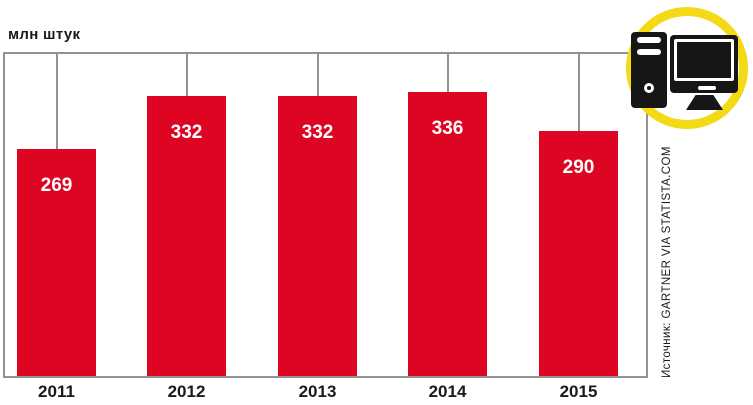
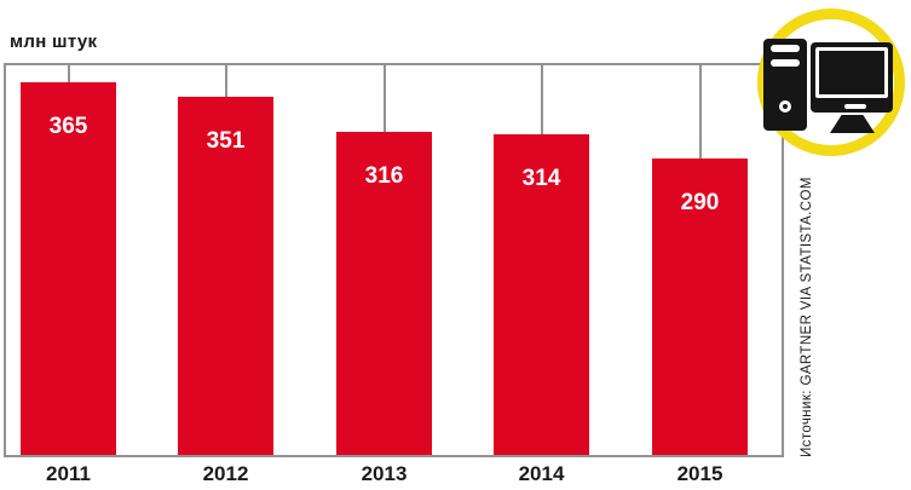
2011: 269 -> 365
2012: 332 -> 351
2013: 332 -> 316
2014: 336 -> 314
